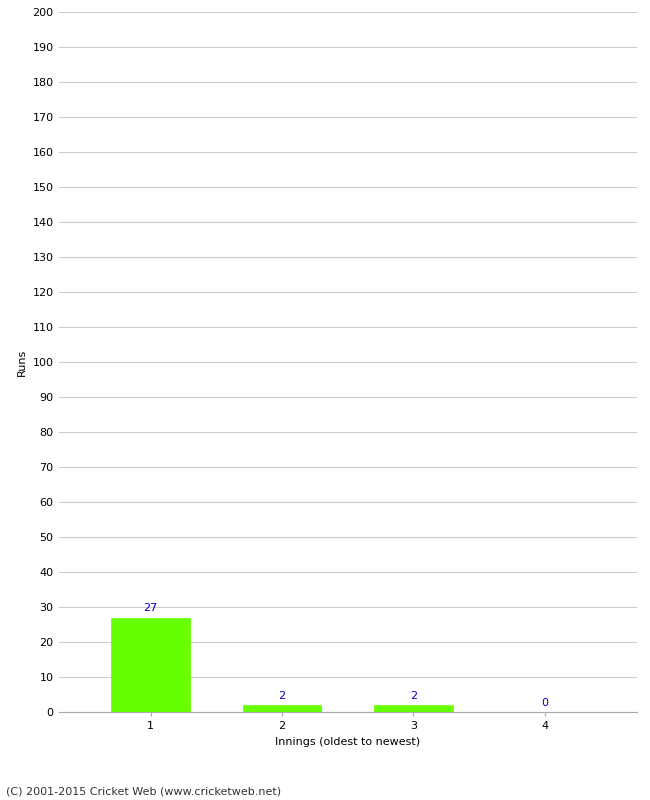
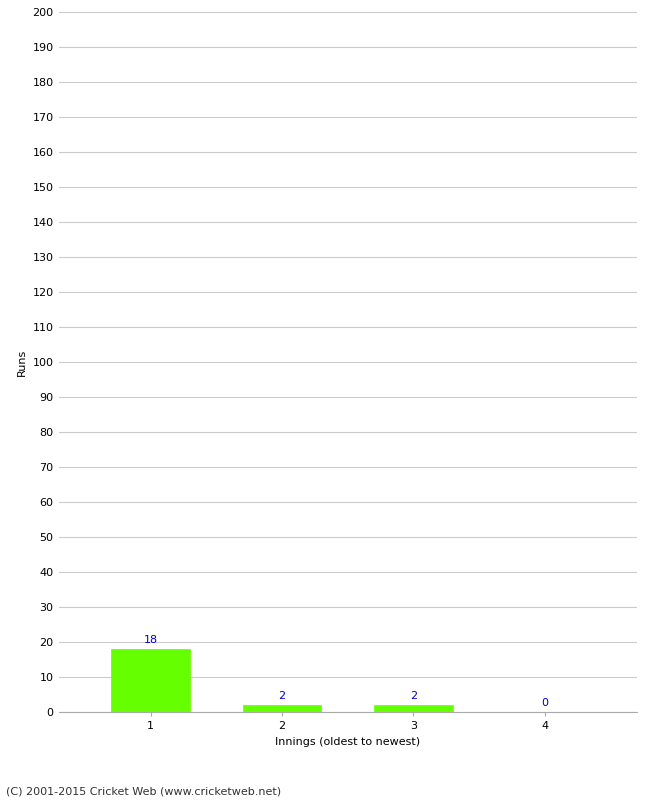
1: 27 -> 18
